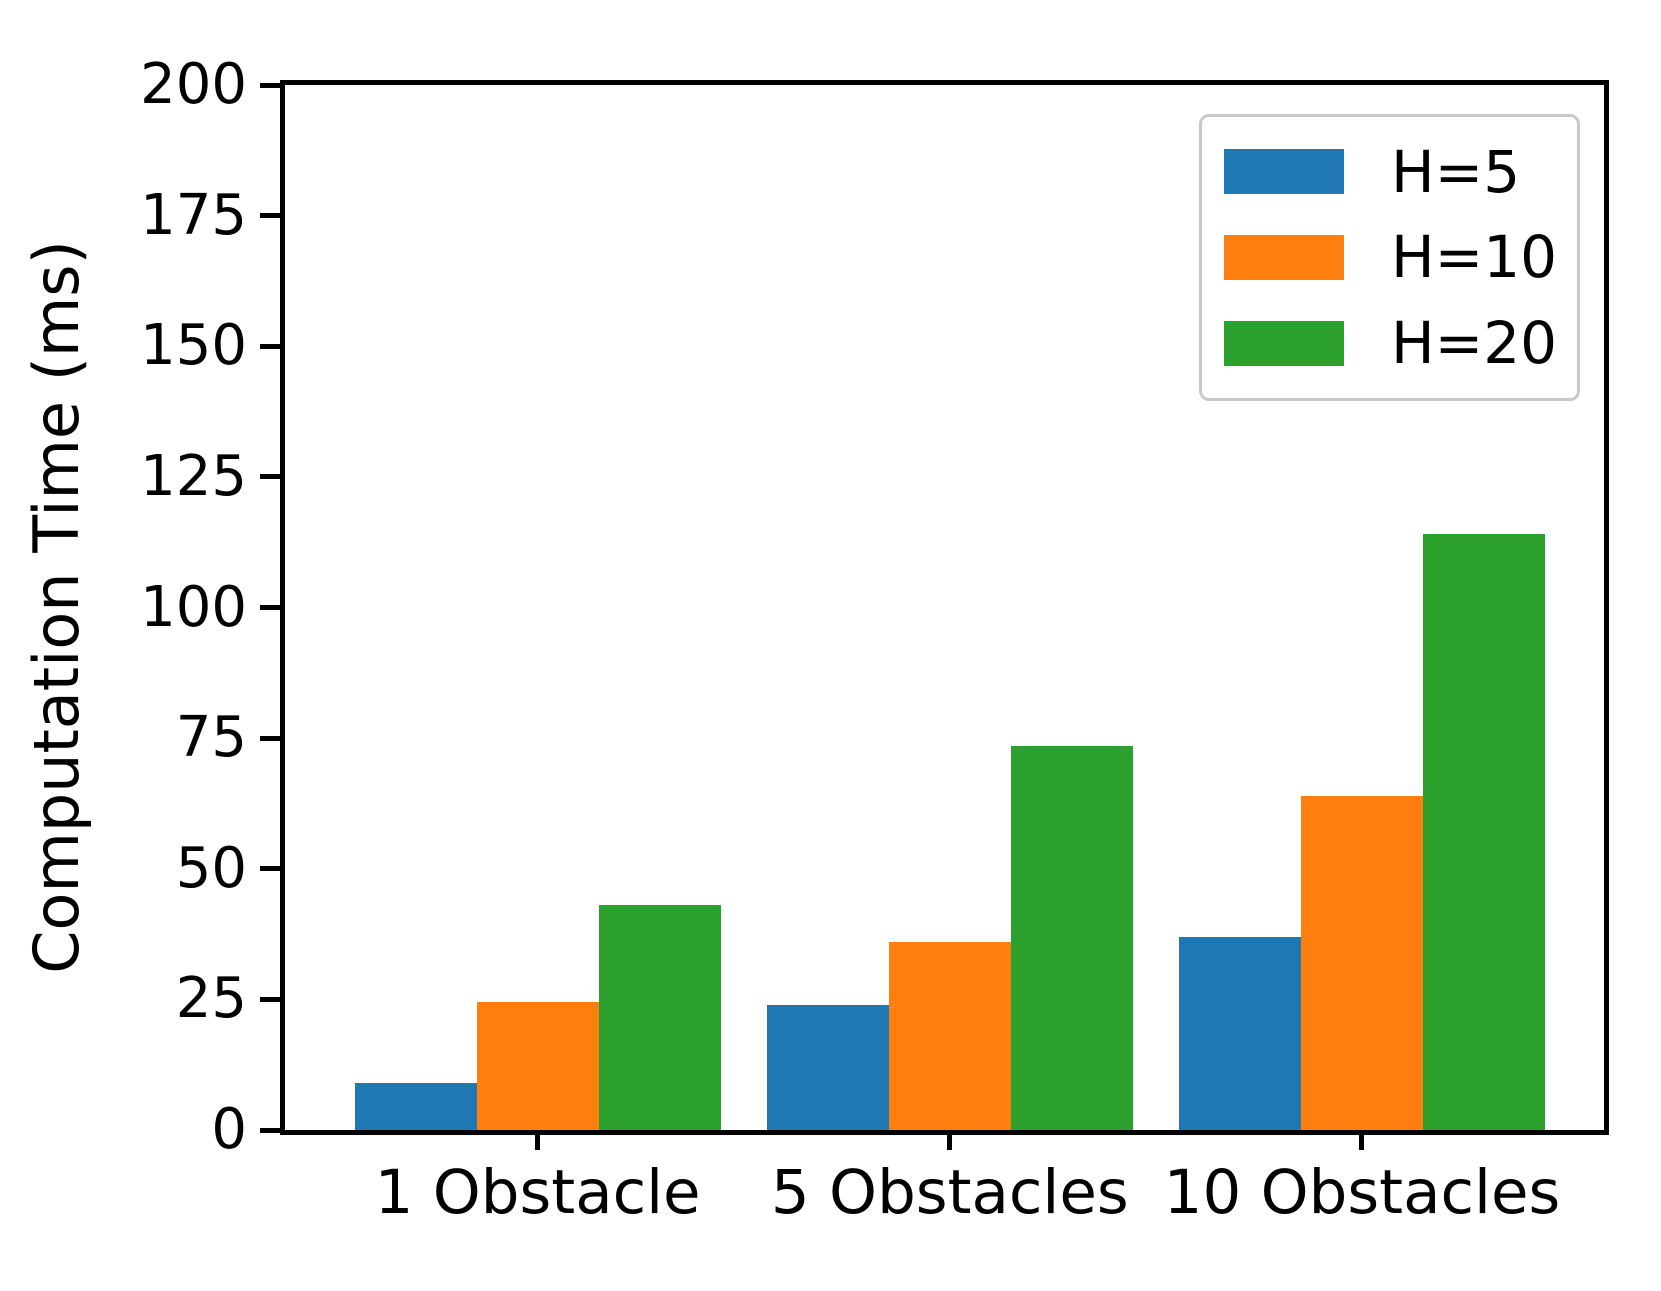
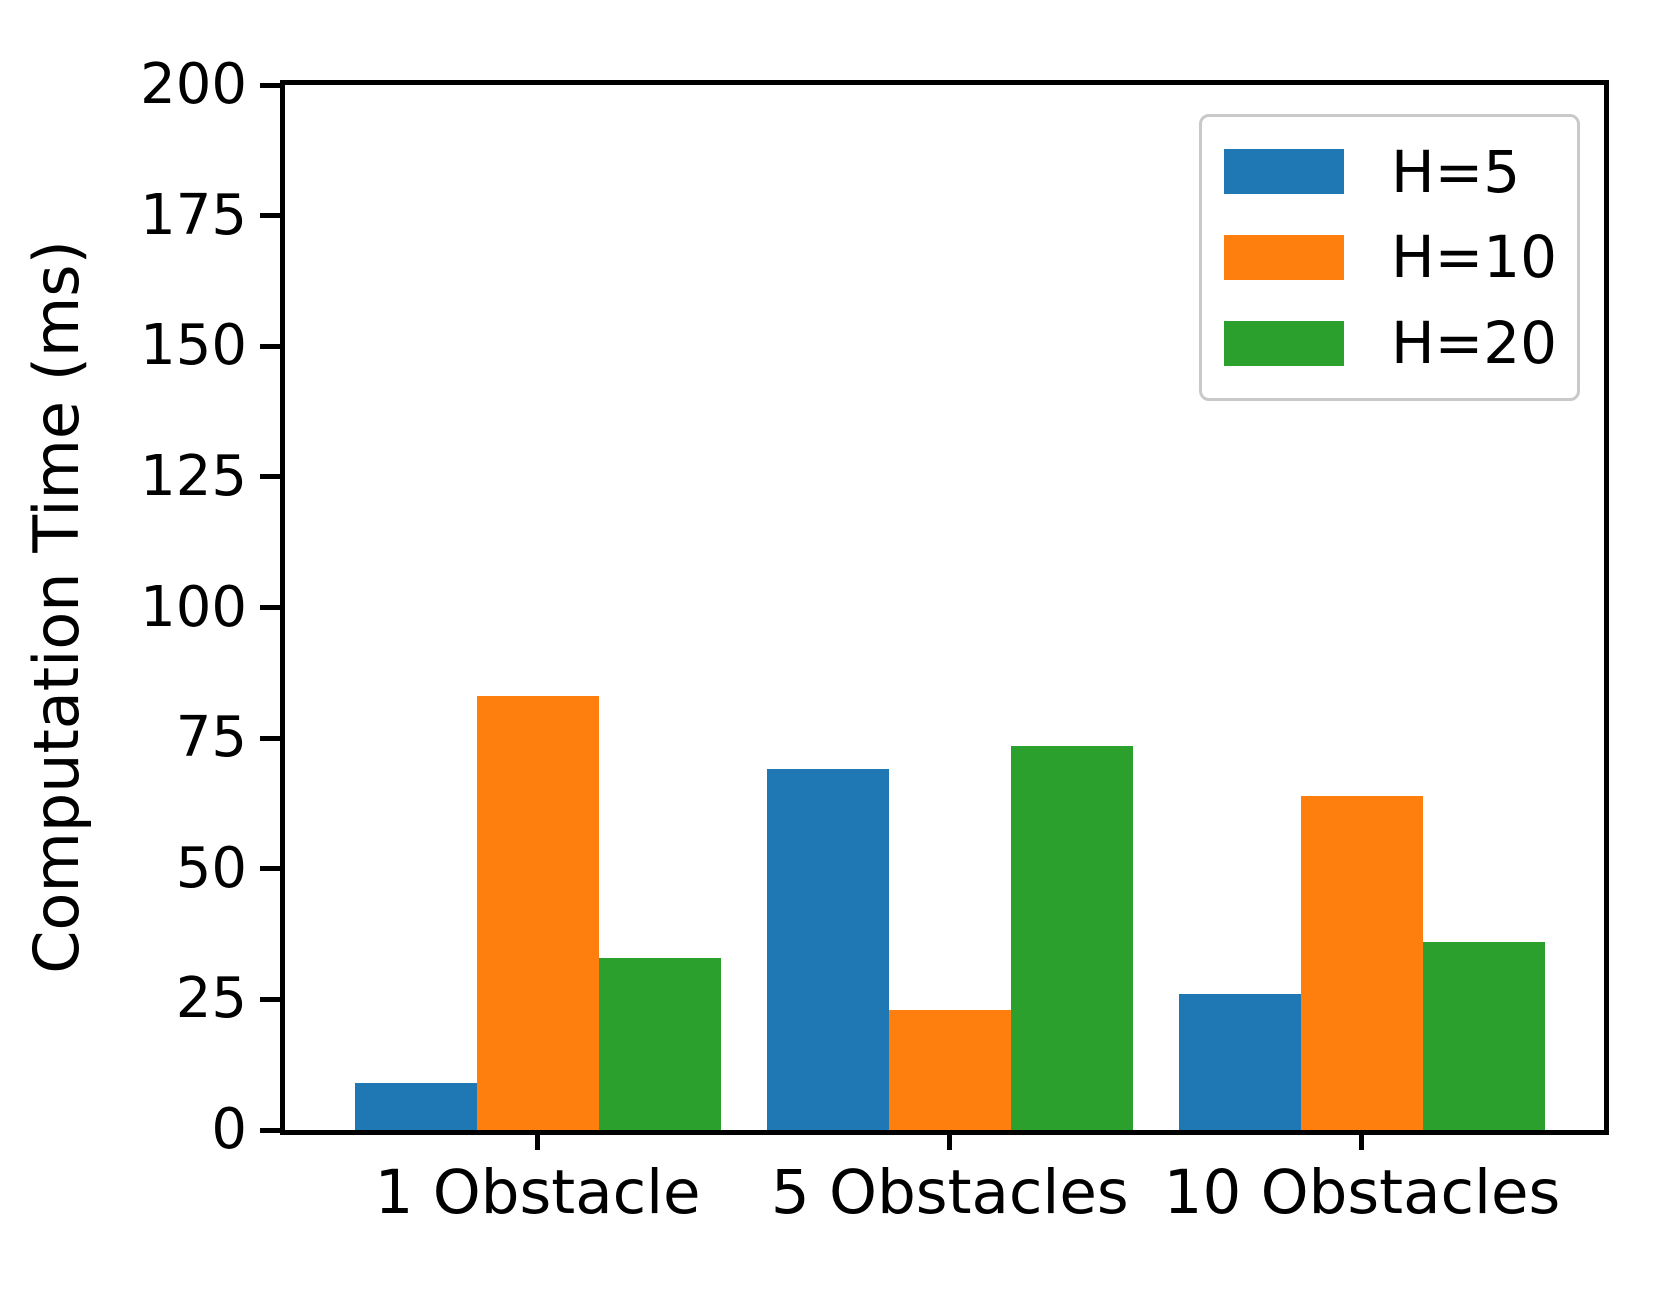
H=10/1 Obstacle: 24 -> 83
H=20/1 Obstacle: 43 -> 33
H=5/5 Obstacles: 24 -> 69
H=10/5 Obstacles: 36 -> 23
H=5/10 Obstacles: 37 -> 26
H=20/10 Obstacles: 114 -> 36
